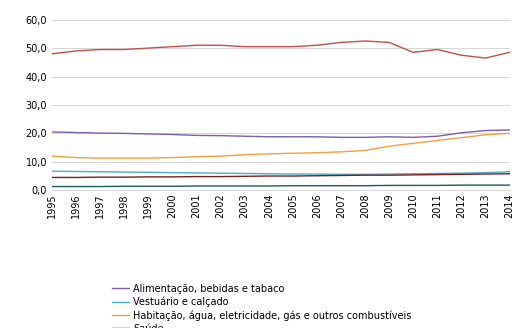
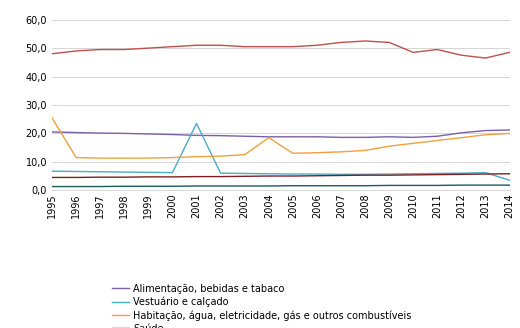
Habitação, água, eletricidade, gás e outros combustíveis/1995: 12,0 -> 25,5
Vestuário e calçado/2001: 6,1 -> 23,5
Habitação, água, eletricidade, gás e outros combustíveis/2004: 12,8 -> 18,5
Vestuário e calçado/2014: 6,5 -> 3,5
